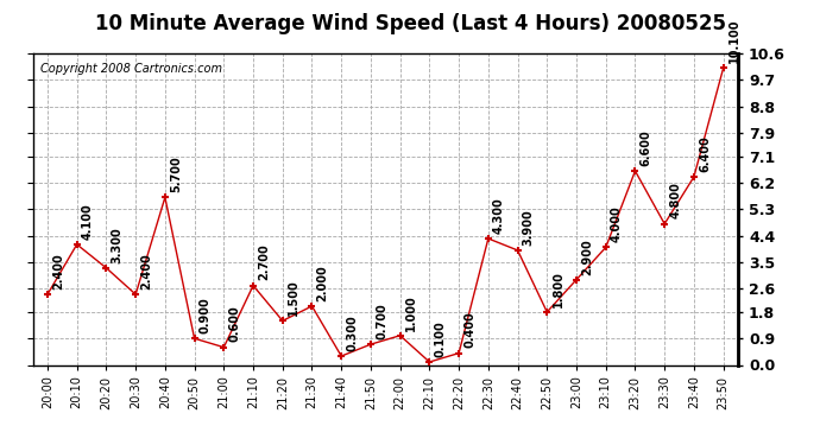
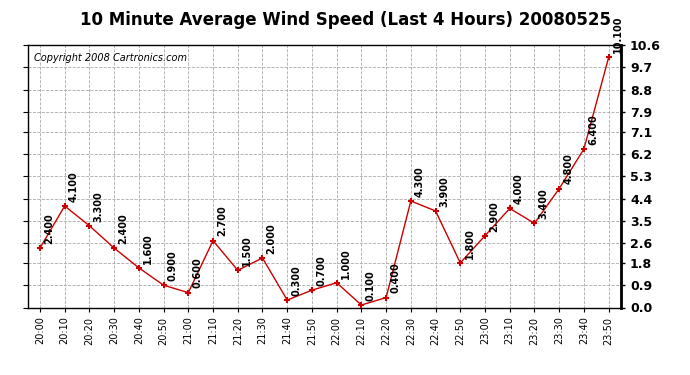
20:40: 5.700 -> 1.600
23:20: 6.600 -> 3.400
